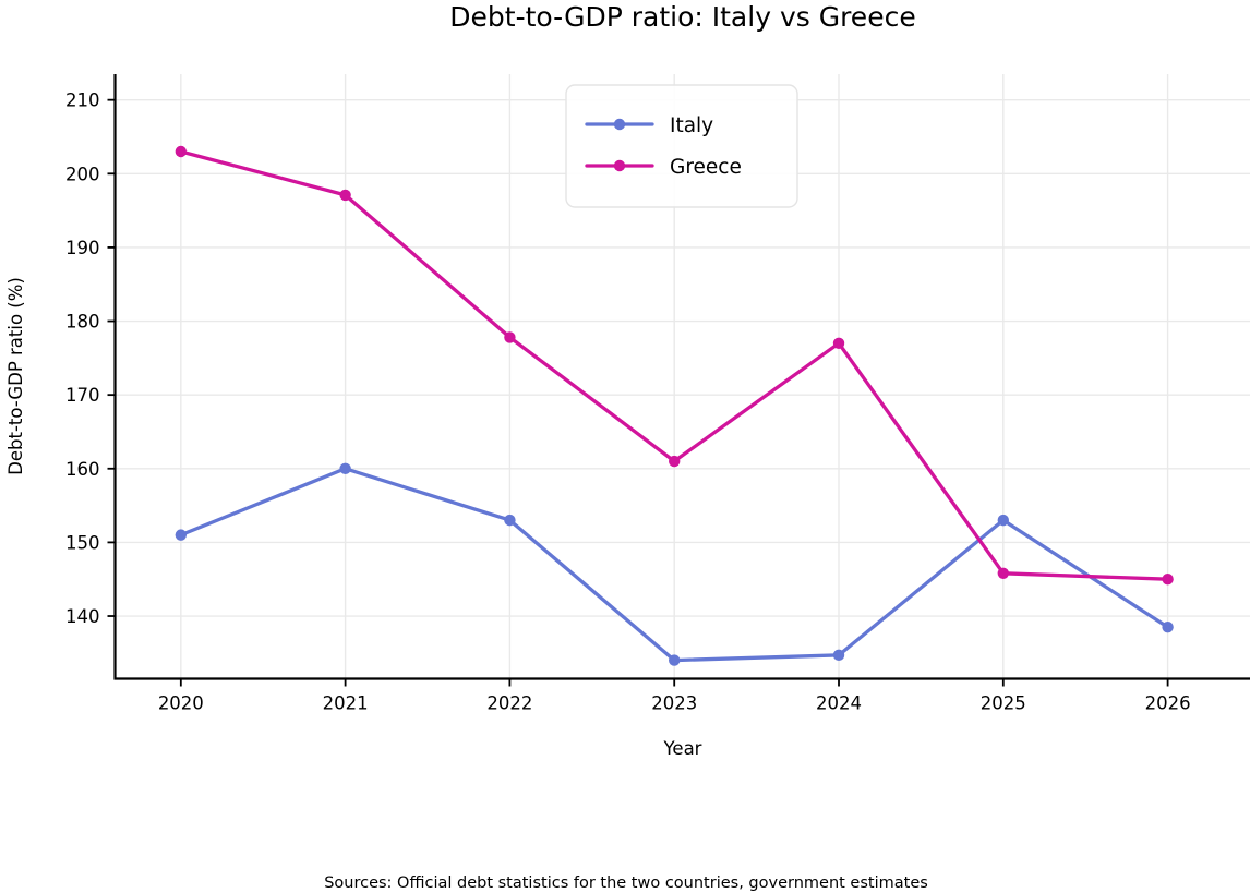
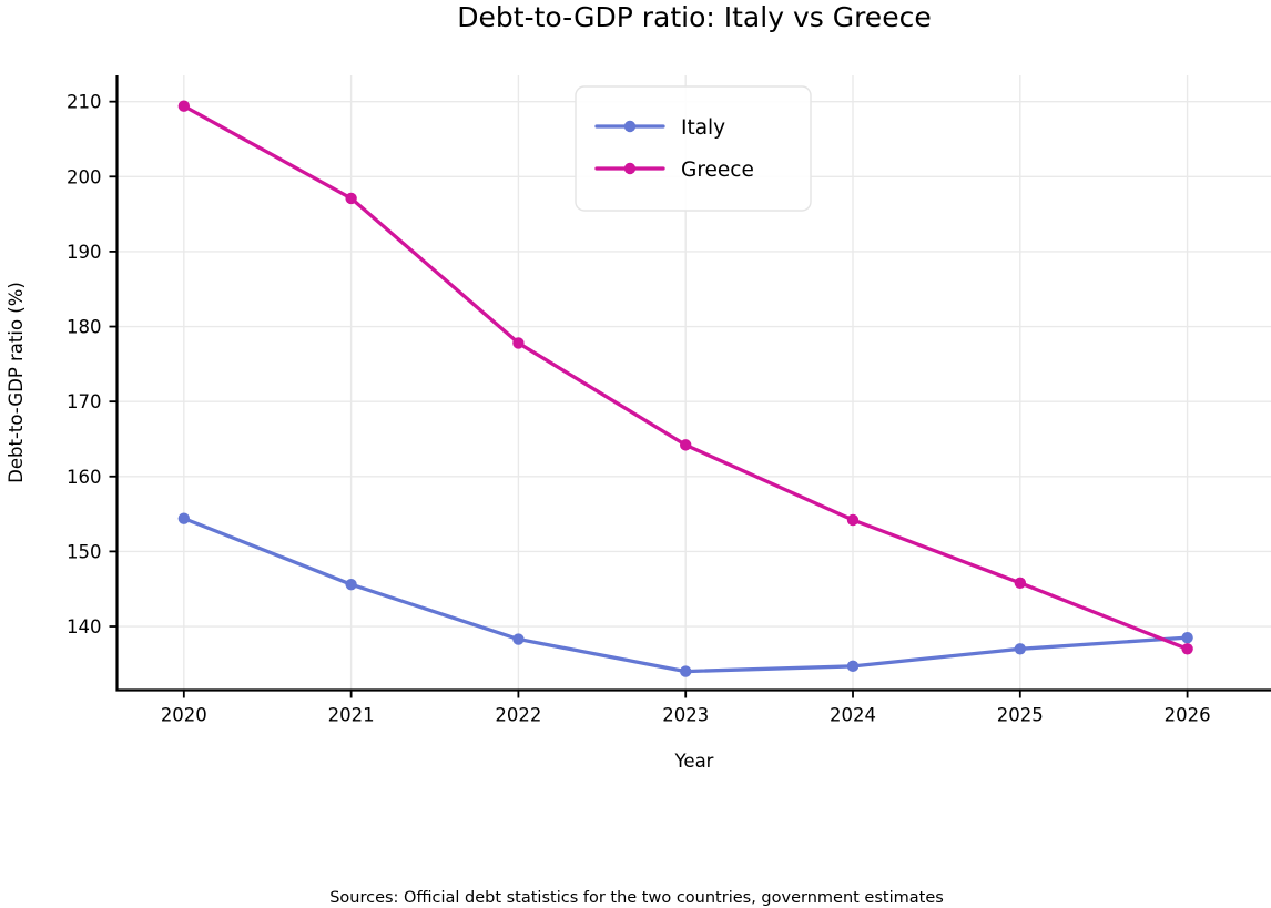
Italy/2020: 151 -> 154
Greece/2020: 203 -> 209
Italy/2021: 160 -> 146
Italy/2022: 153 -> 138
Greece/2023: 161 -> 164
Greece/2024: 177 -> 154
Italy/2025: 153 -> 137
Greece/2026: 145 -> 137
